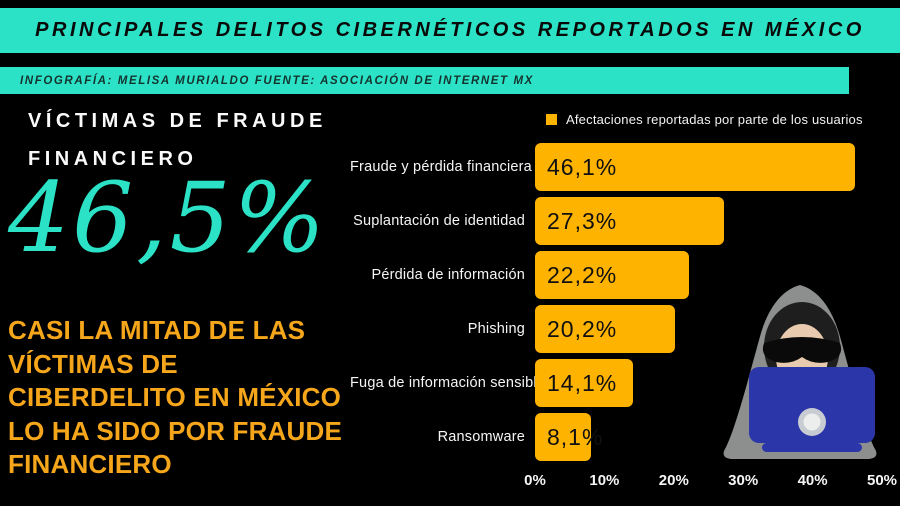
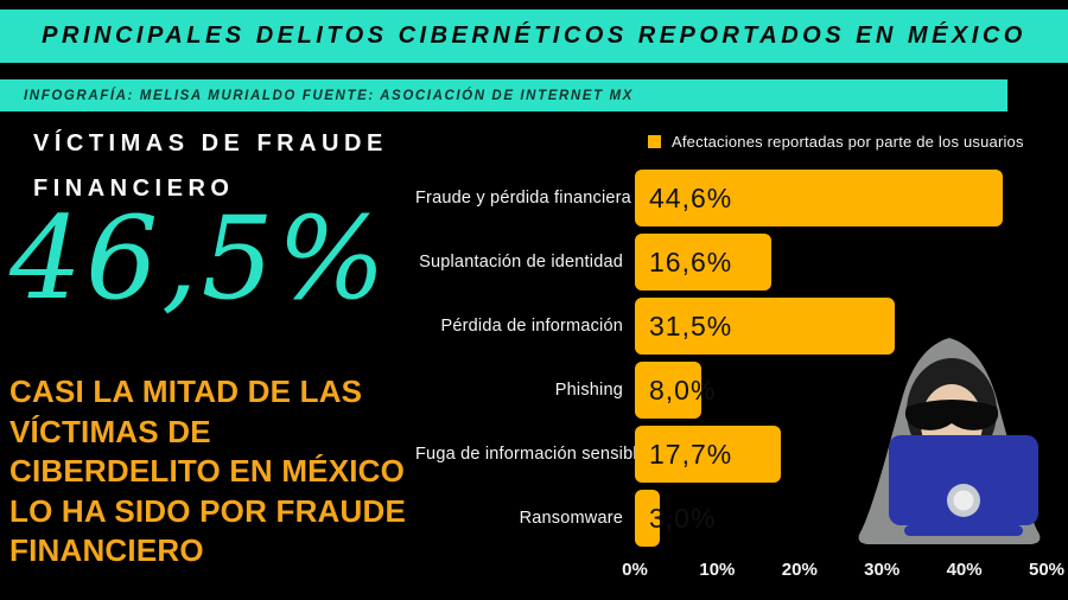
Fraude y pérdida financiera: 46,1% -> 44,6%
Suplantación de identidad: 27,3% -> 16,6%
Pérdida de información: 22,2% -> 31,5%
Phishing: 20,2% -> 8,0%
Fuga de información sensible: 14,1% -> 17,7%
Ransomware: 8,1% -> 3,0%
